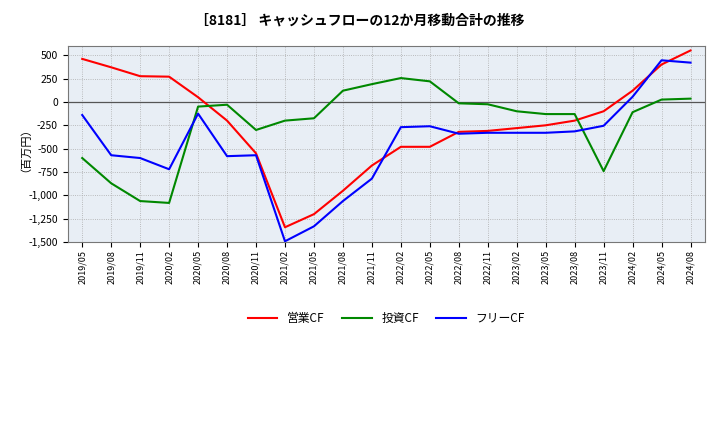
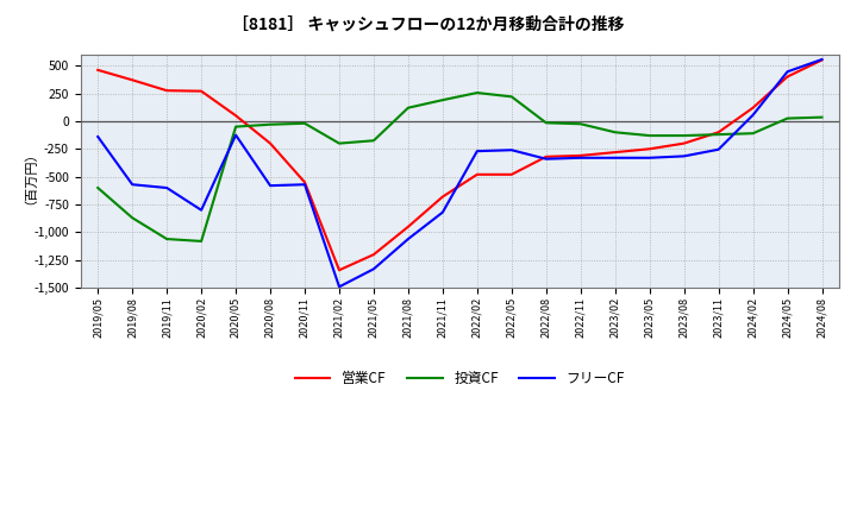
フリーCF/2020/02: -720 -> -800
投資CF/2020/11: -300 -> -20
投資CF/2023/11: -740 -> -120
フリーCF/2024/08: 420 -> 560
